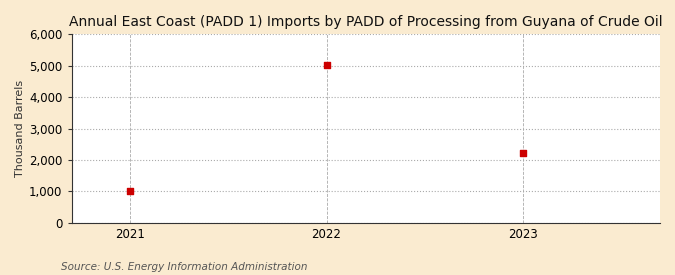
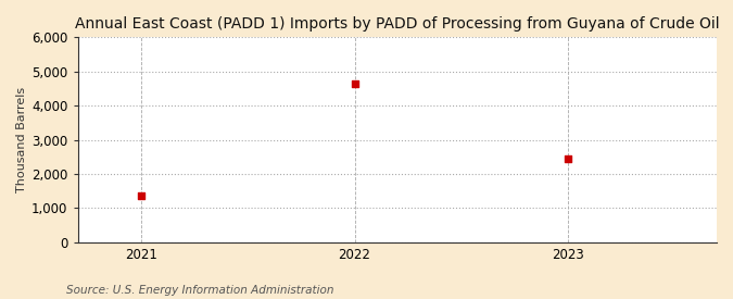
2021: 1,000 -> 1,350
2022: 5,030 -> 4,650
2023: 2,230 -> 2,450
